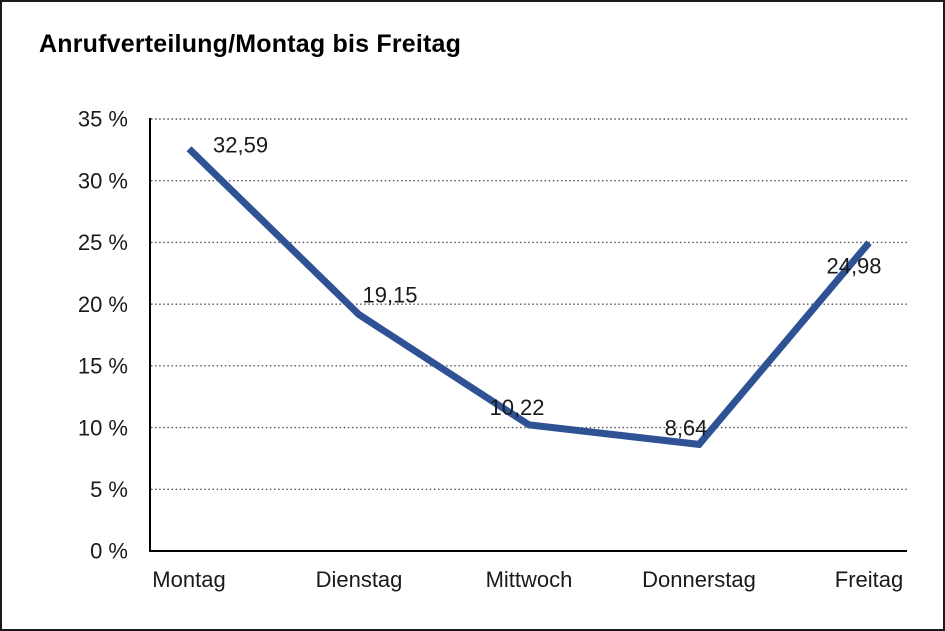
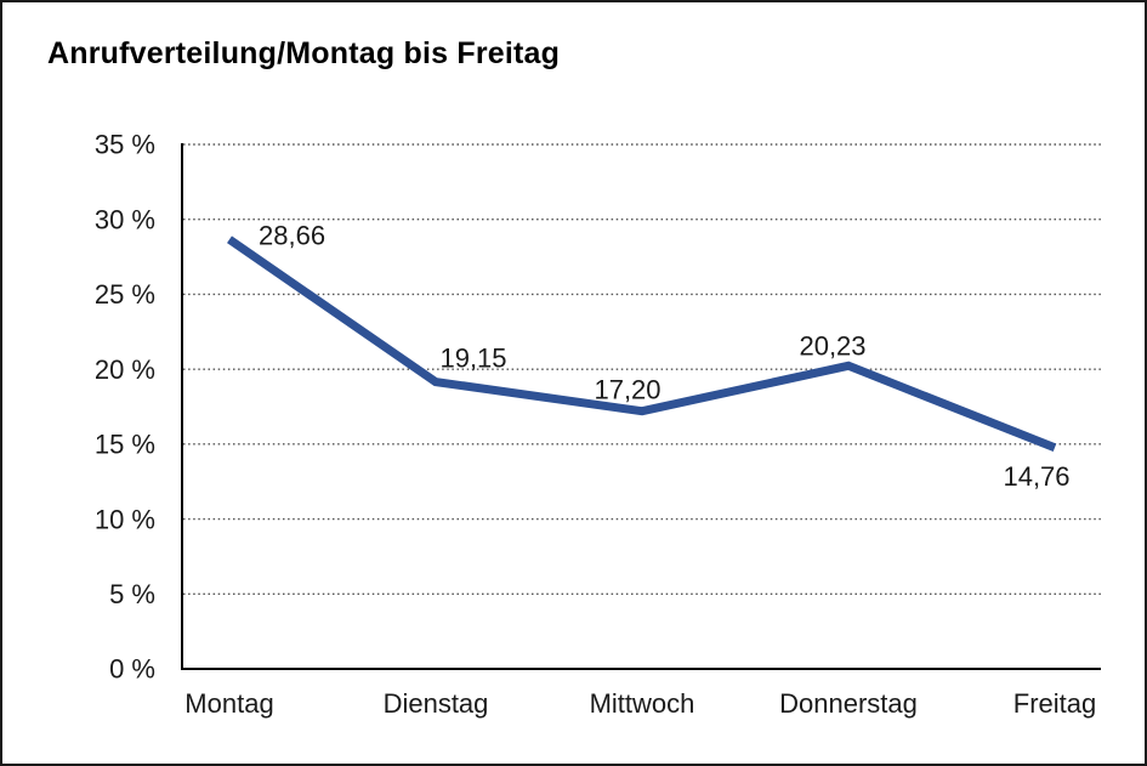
Montag: 32,59 -> 28,66
Mittwoch: 10,22 -> 17,20
Donnerstag: 8,64 -> 20,23
Freitag: 24,98 -> 14,76
